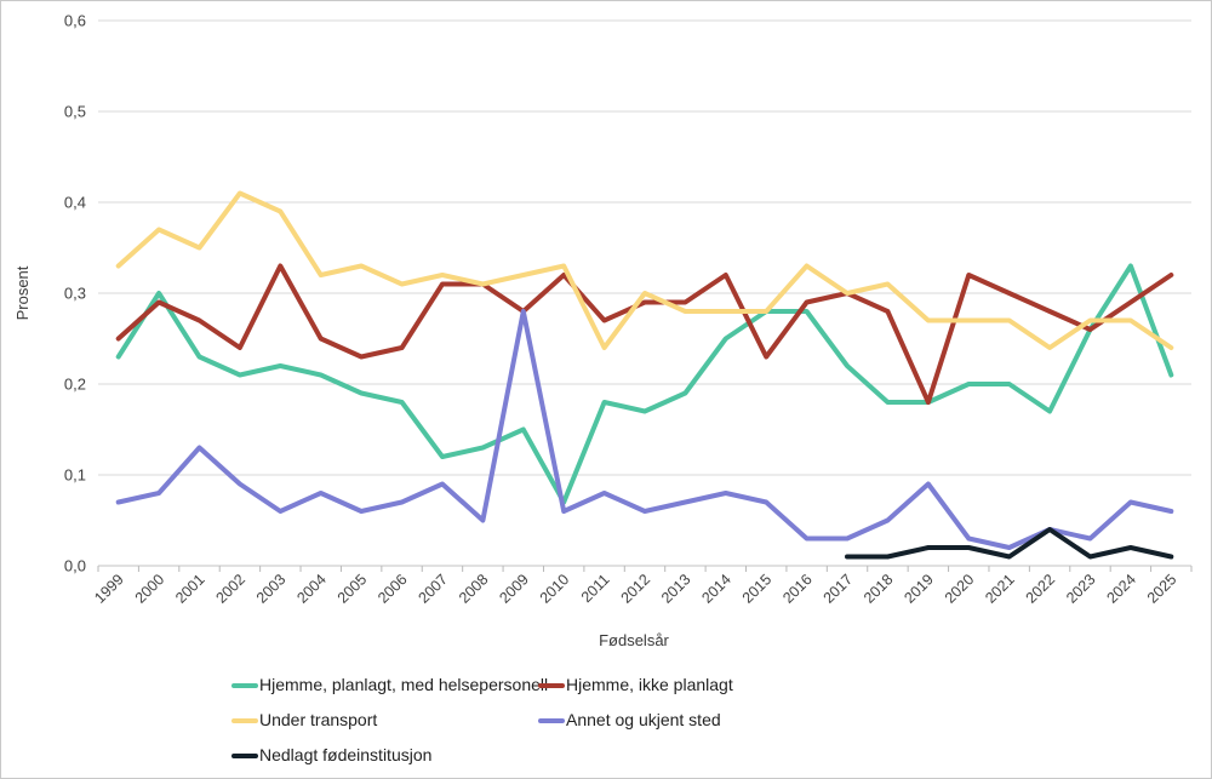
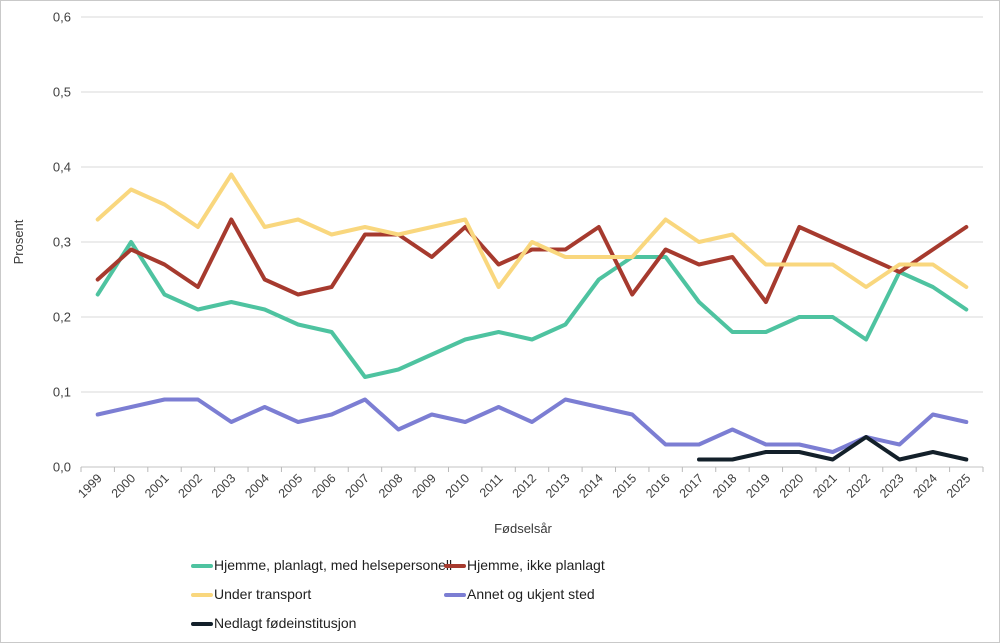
Annet og ukjent sted/2001: 0,13 -> 0,09
Under transport/2002: 0,41 -> 0,32
Annet og ukjent sted/2009: 0,28 -> 0,07
Hjemme, planlagt, med helsepersonell/2010: 0,07 -> 0,17
Annet og ukjent sted/2013: 0,07 -> 0,09
Hjemme, ikke planlagt/2017: 0,30 -> 0,27
Hjemme, ikke planlagt/2019: 0,18 -> 0,22
Annet og ukjent sted/2019: 0,09 -> 0,03
Hjemme, planlagt, med helsepersonell/2024: 0,33 -> 0,24
